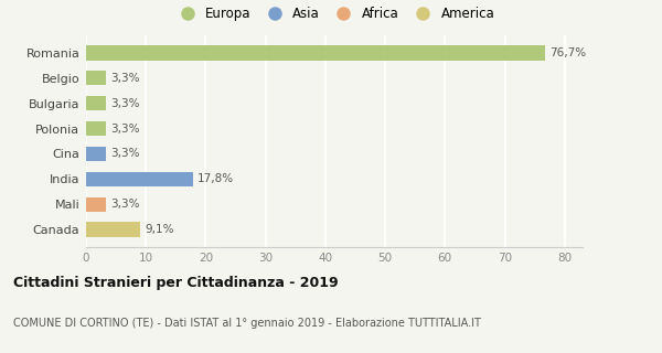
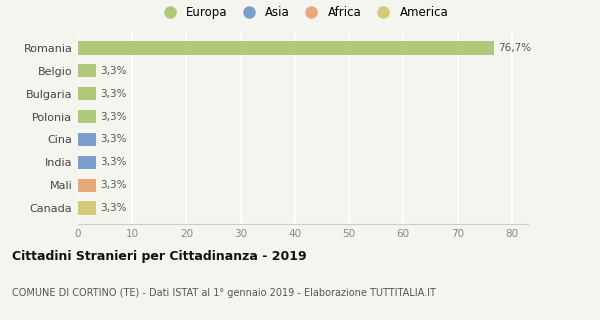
India: 17,8% -> 3,3%
Canada: 9,1% -> 3,3%
